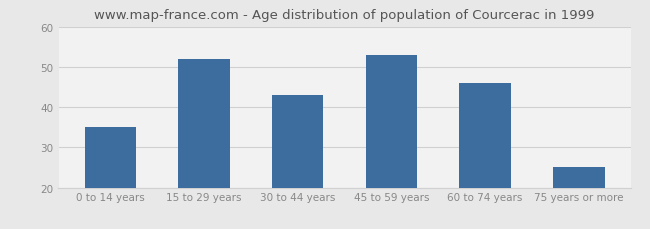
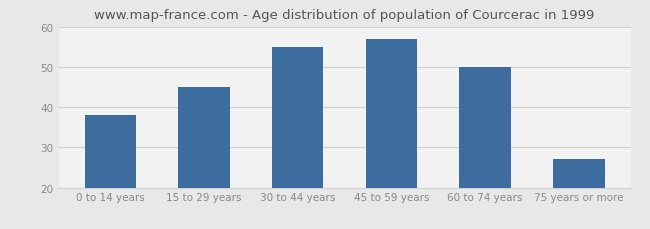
0 to 14 years: 35 -> 38
15 to 29 years: 52 -> 45
30 to 44 years: 43 -> 55
45 to 59 years: 53 -> 57
60 to 74 years: 46 -> 50
75 years or more: 25 -> 27
